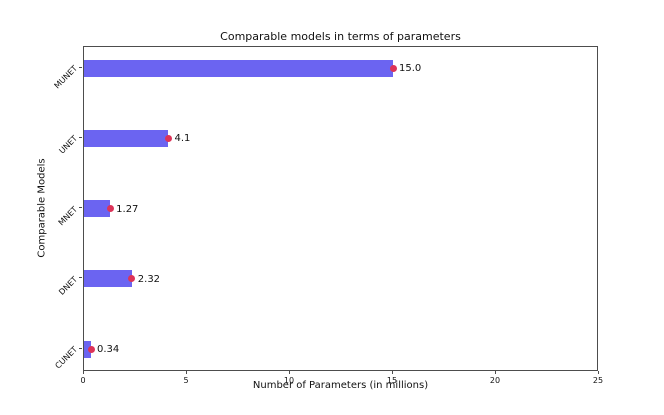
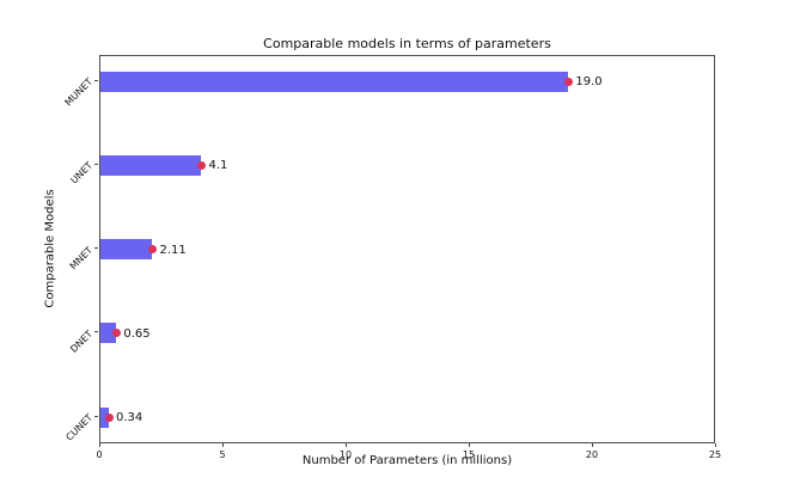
MUNET: 15.0 -> 19.0
MNET: 1.27 -> 2.11
DNET: 2.32 -> 0.65
